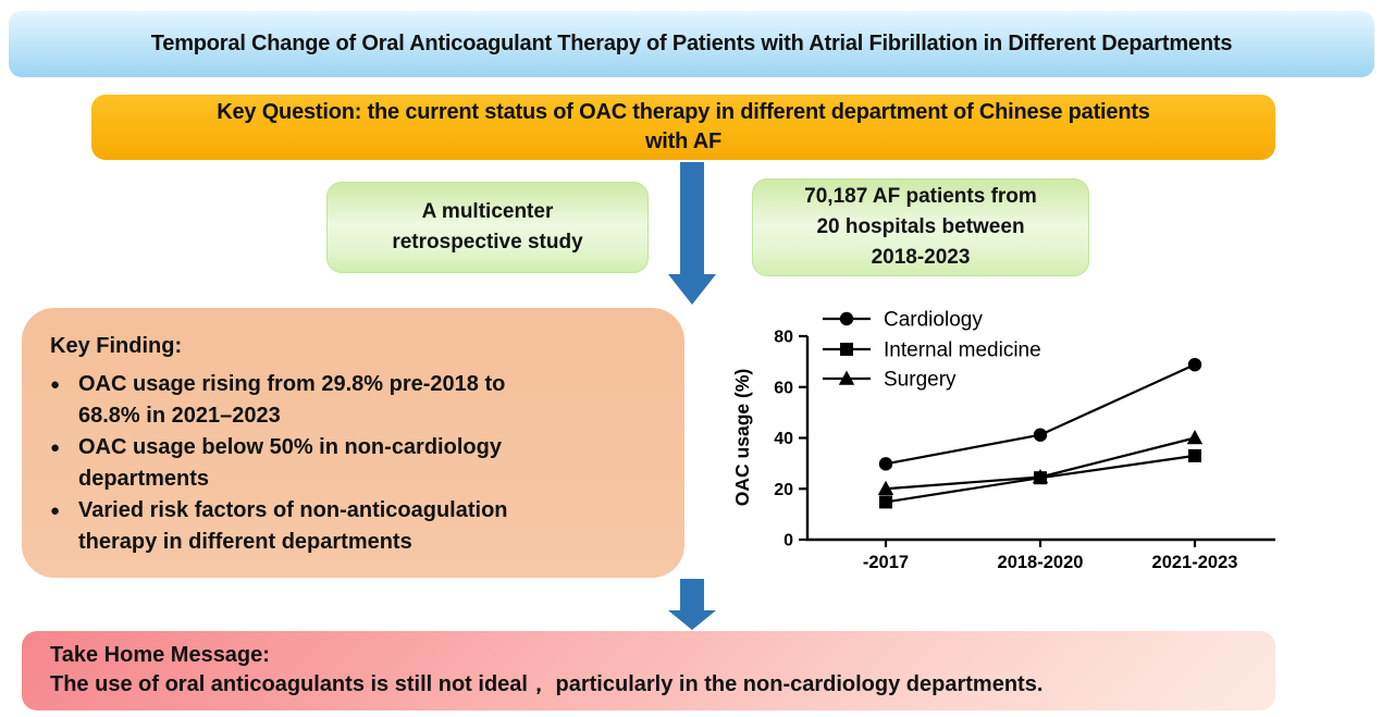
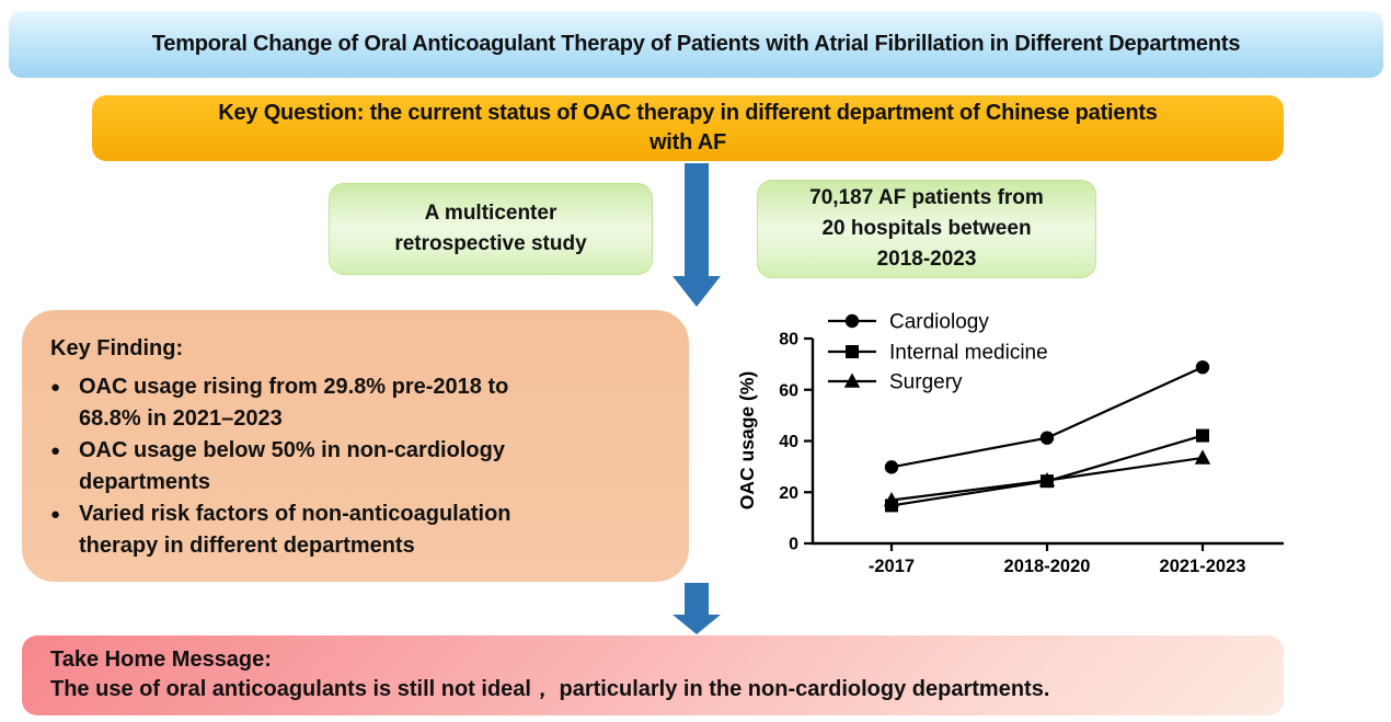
Surgery/-2017: 20 -> 17
Internal medicine/2021-2023: 33 -> 42
Surgery/2021-2023: 40 -> 33
